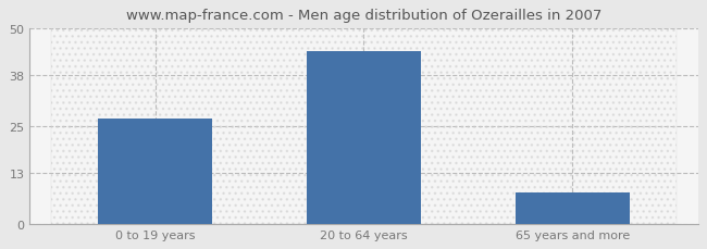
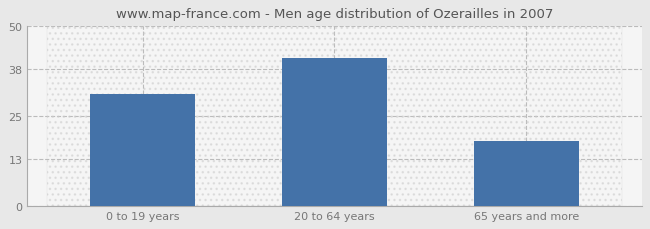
0 to 19 years: 27 -> 31
20 to 64 years: 44 -> 41
65 years and more: 8 -> 18
